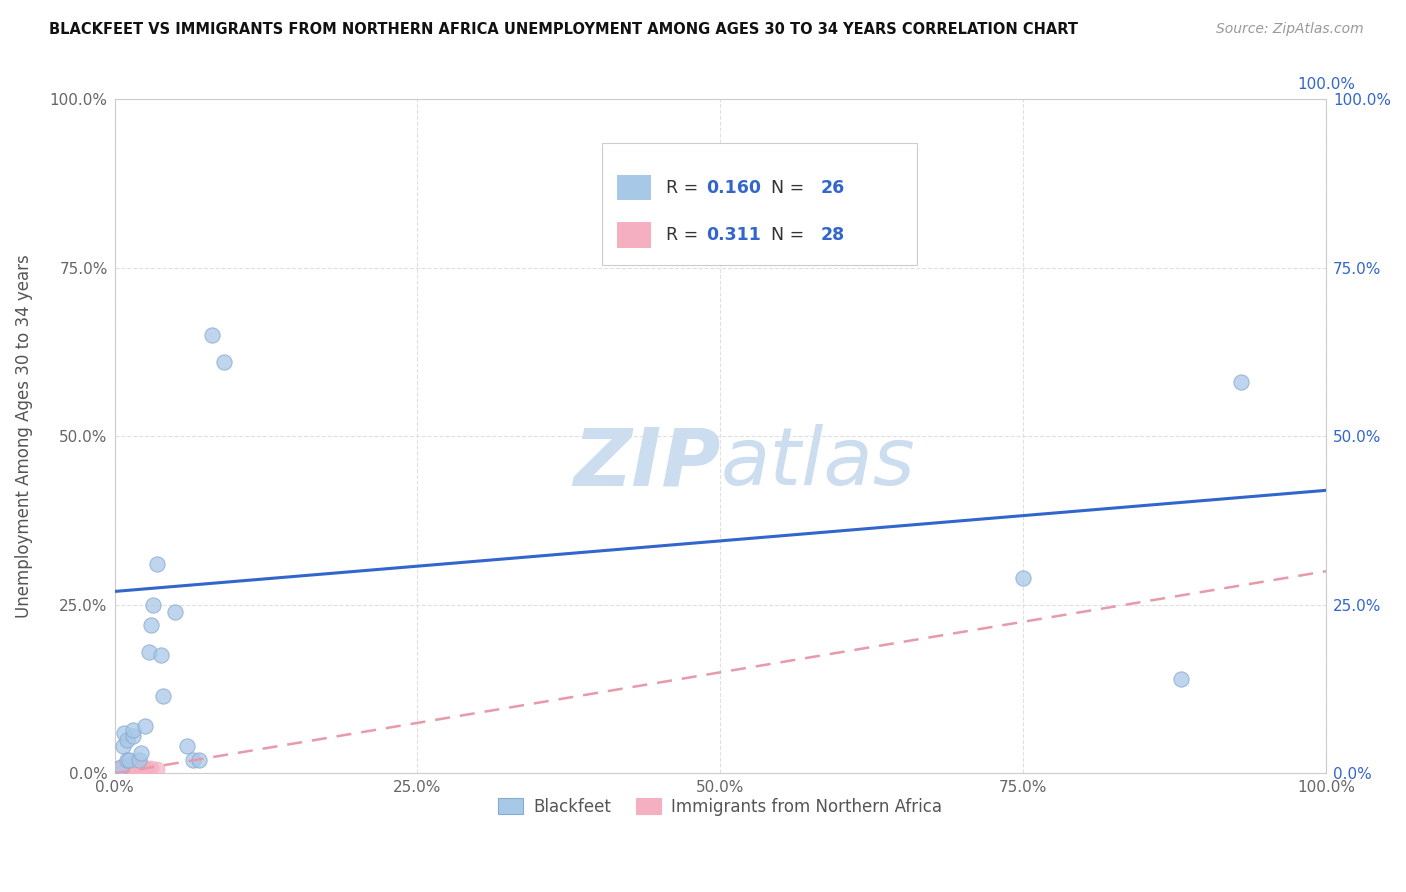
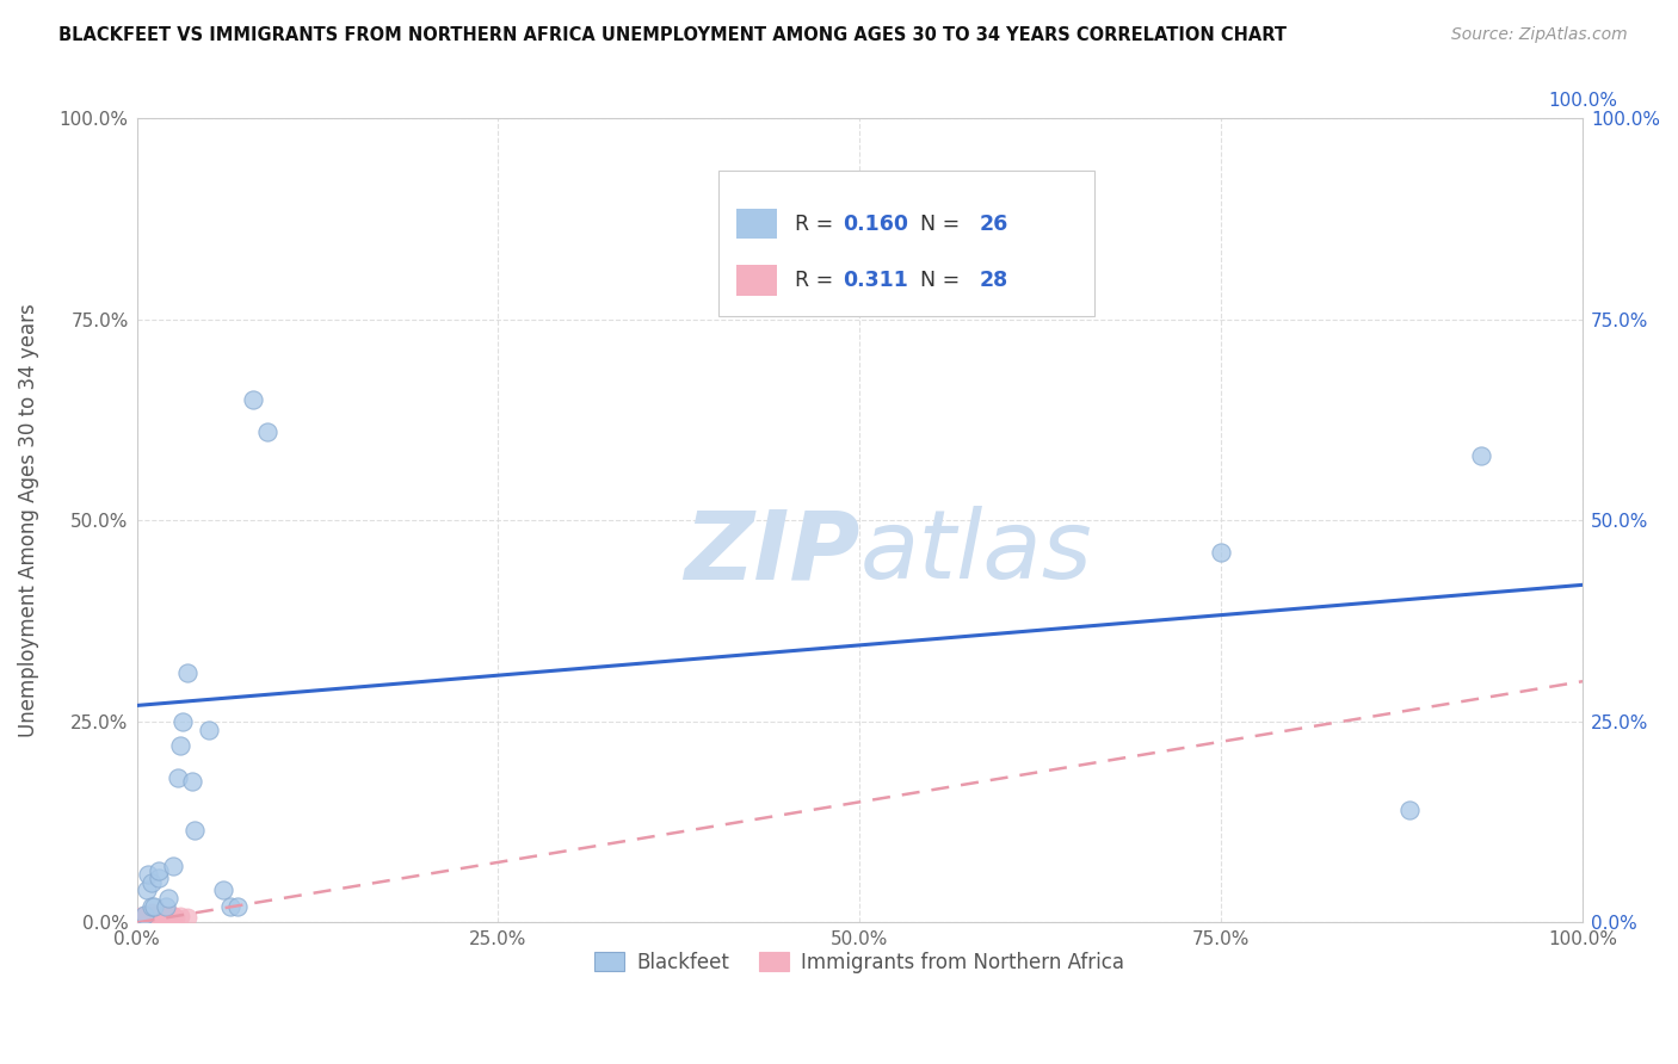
Blackfeet/75.0%: 29.0% -> 46.0%
